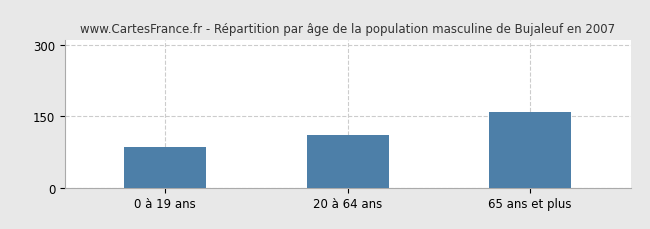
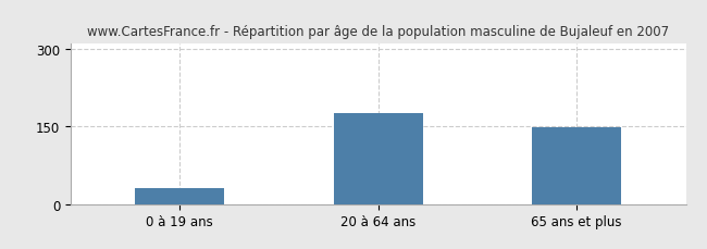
0 à 19 ans: 85 -> 30
20 à 64 ans: 110 -> 176
65 ans et plus: 160 -> 148
